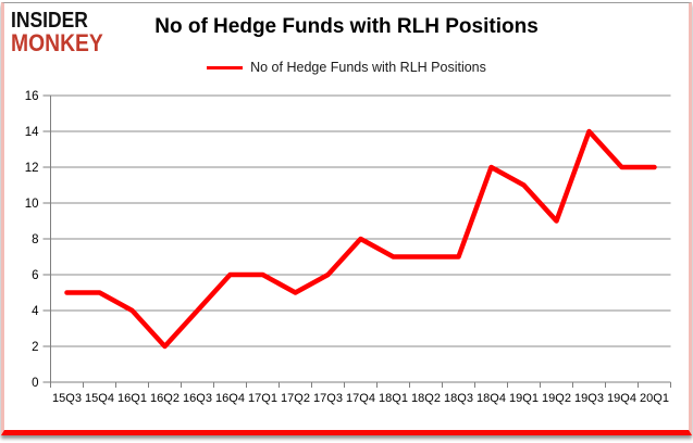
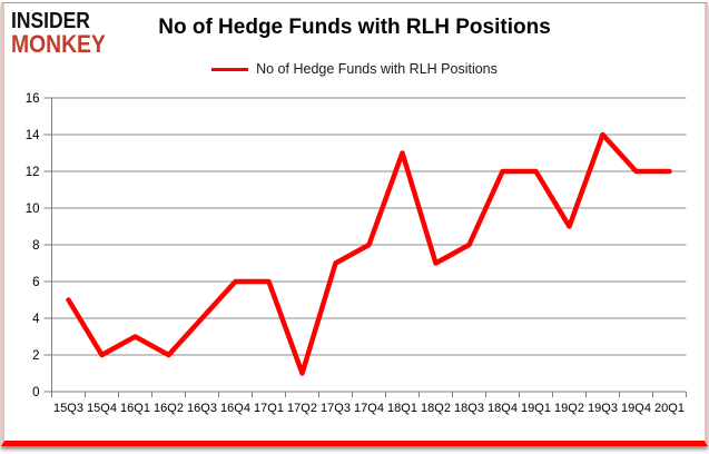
15Q4: 5 -> 2
16Q1: 4 -> 3
17Q2: 5 -> 1
17Q3: 6 -> 7
18Q1: 7 -> 13
18Q3: 7 -> 8
19Q1: 11 -> 12
